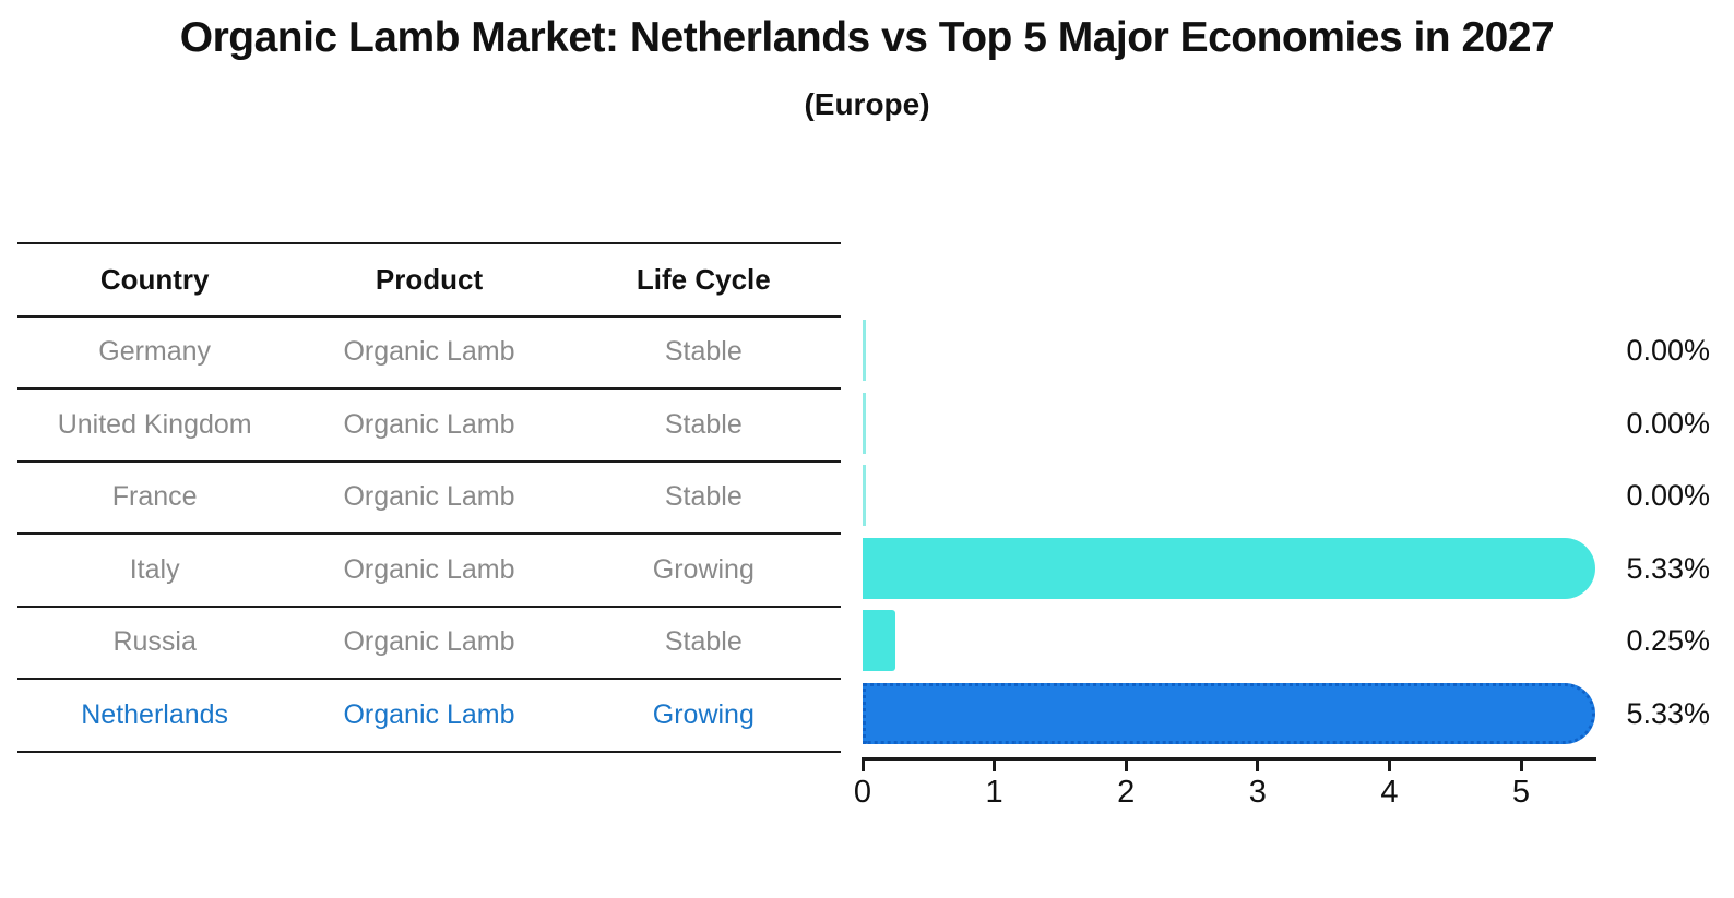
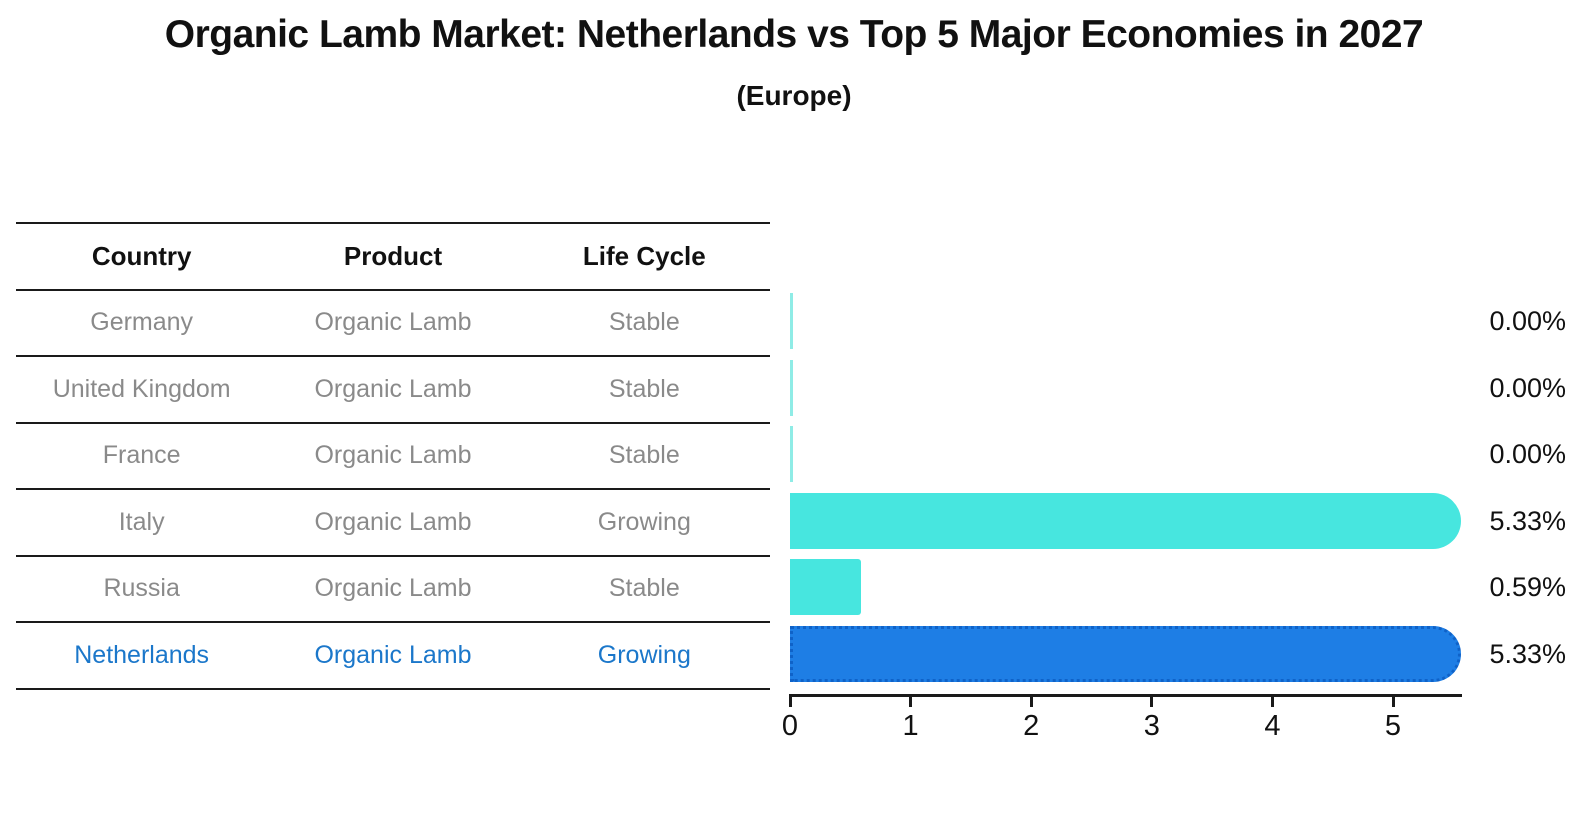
Russia: 0.25% -> 0.59%
